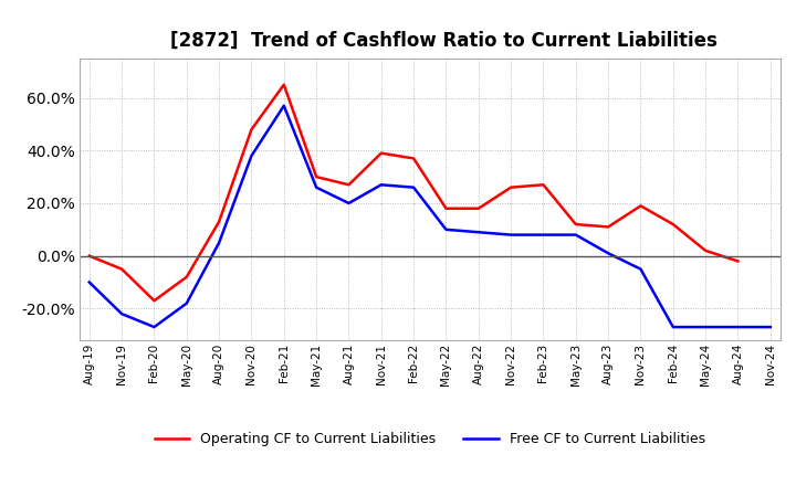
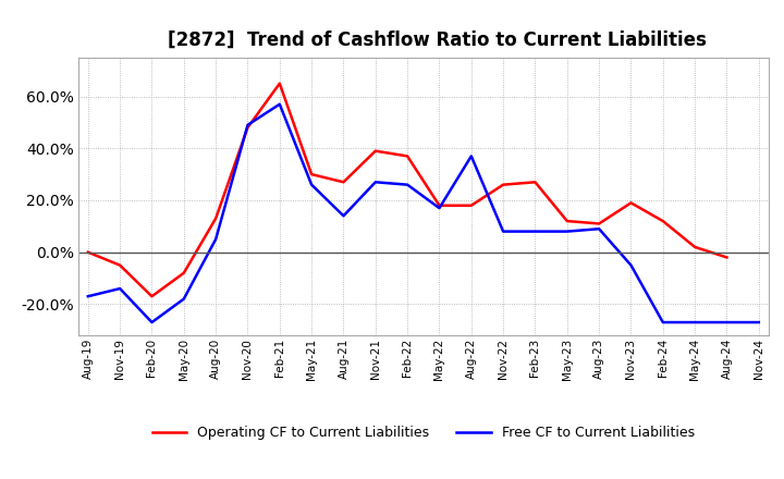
Free CF to Current Liabilities/Aug-19: -10% -> -17%
Free CF to Current Liabilities/Nov-19: -22% -> -14%
Free CF to Current Liabilities/Nov-20: 38% -> 49%
Free CF to Current Liabilities/Aug-21: 20% -> 14%
Free CF to Current Liabilities/May-22: 10% -> 17%
Free CF to Current Liabilities/Aug-22: 9% -> 37%
Free CF to Current Liabilities/Aug-23: 1% -> 9%
